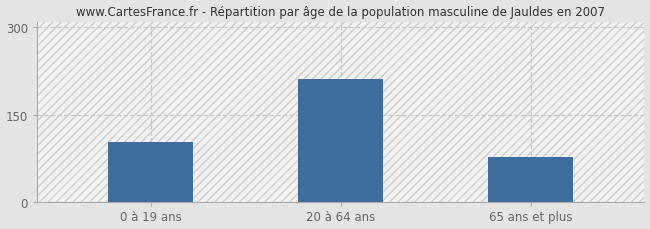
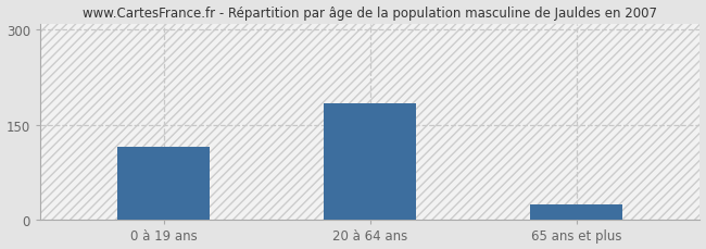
0 à 19 ans: 104 -> 115
20 à 64 ans: 212 -> 183
65 ans et plus: 78 -> 25
